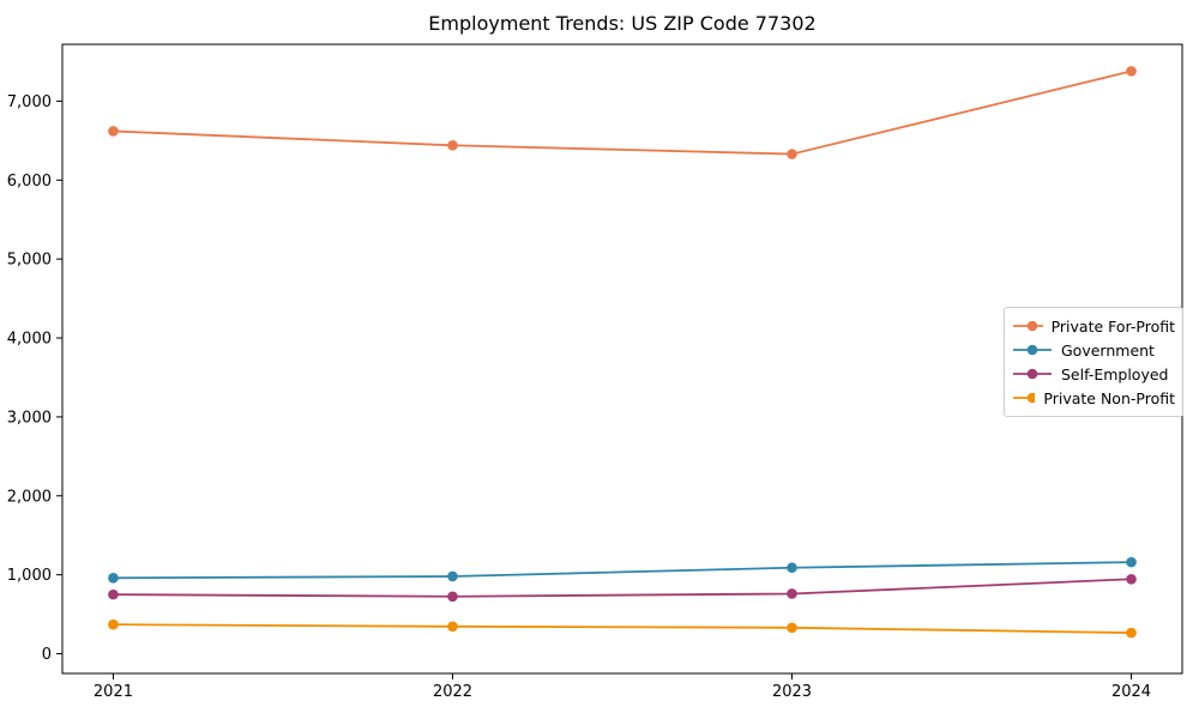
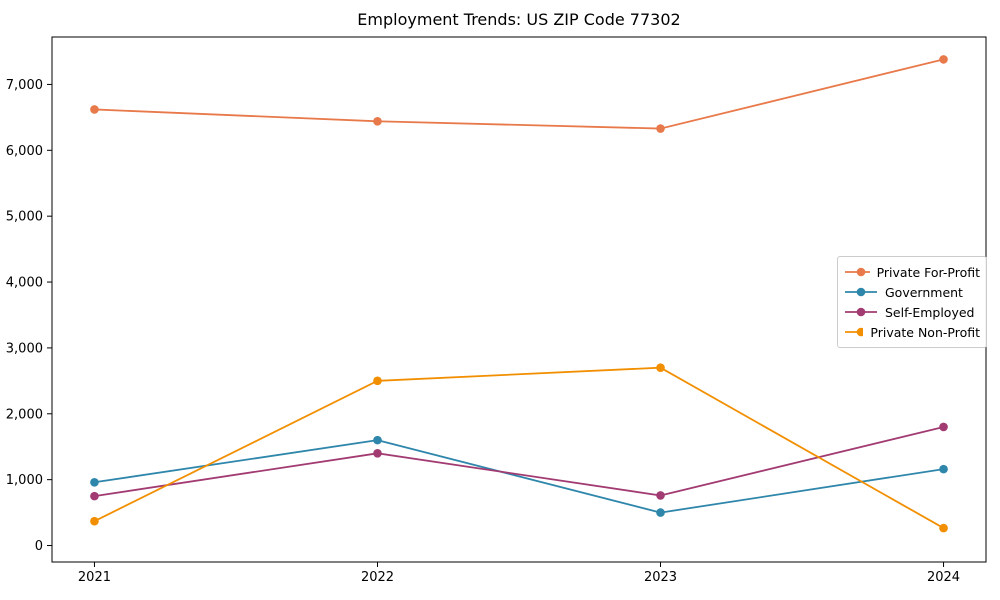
Government/2022: 1000 -> 1600
Self-Employed/2022: 700 -> 1400
Private Non-Profit/2022: 300 -> 2500
Government/2023: 1100 -> 500
Private Non-Profit/2023: 300 -> 2700
Self-Employed/2024: 900 -> 1800
